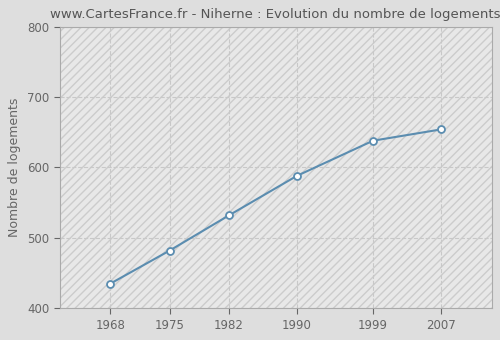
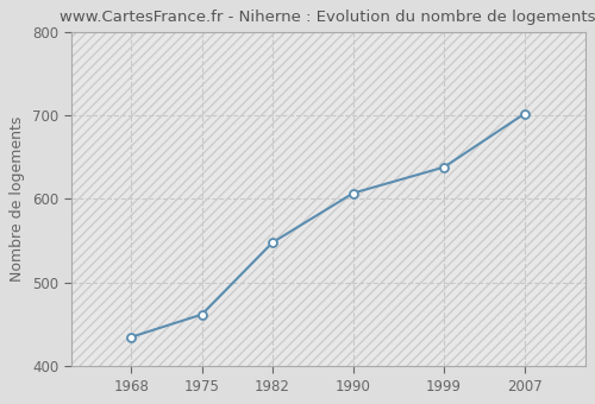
1975: 482 -> 462
1982: 532 -> 548
1990: 588 -> 607
2007: 654 -> 702
